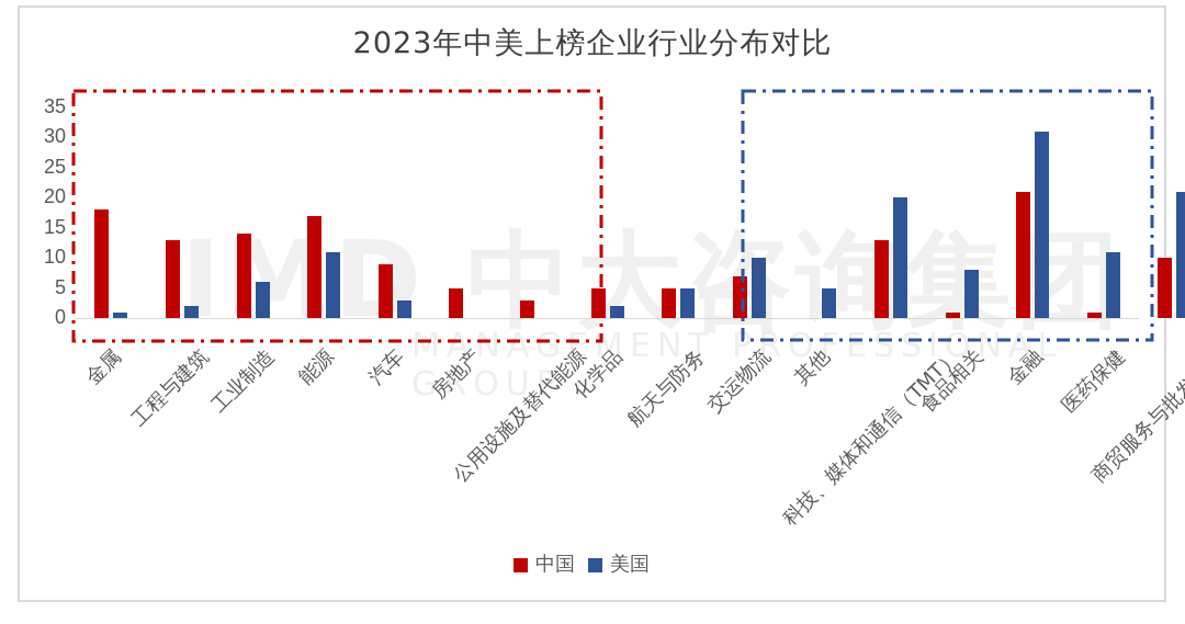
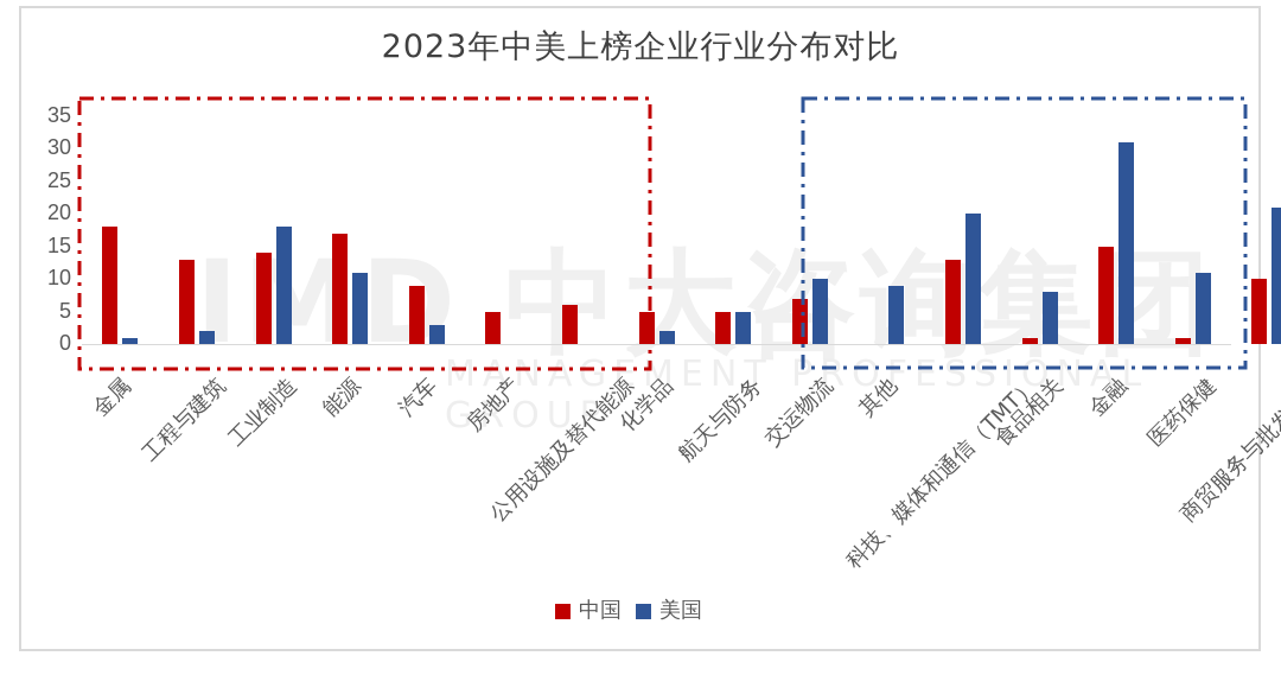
美国/工业制造: 6 -> 18
中国/公用设施及替代能源: 3 -> 6
美国/其他: 5 -> 9
中国/金融: 21 -> 15
